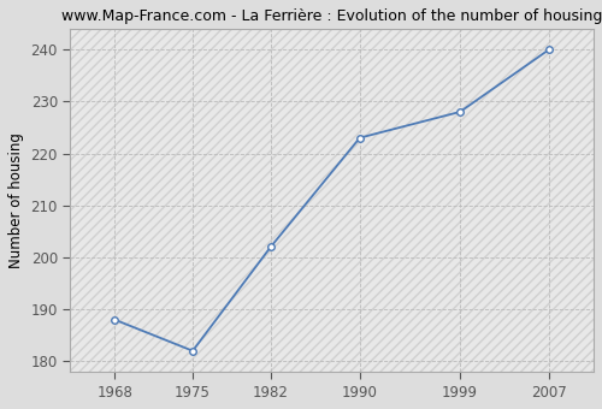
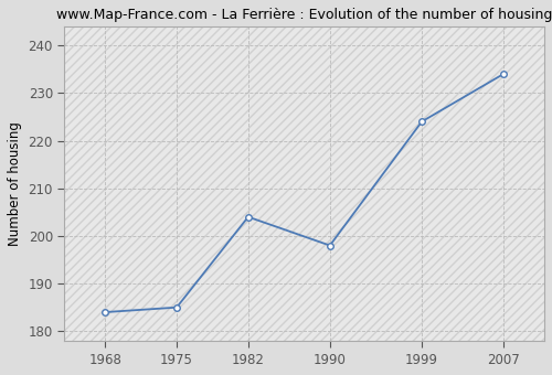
1968: 188 -> 184
1975: 182 -> 185
1982: 202 -> 204
1990: 223 -> 198
1999: 228 -> 224
2007: 240 -> 234
